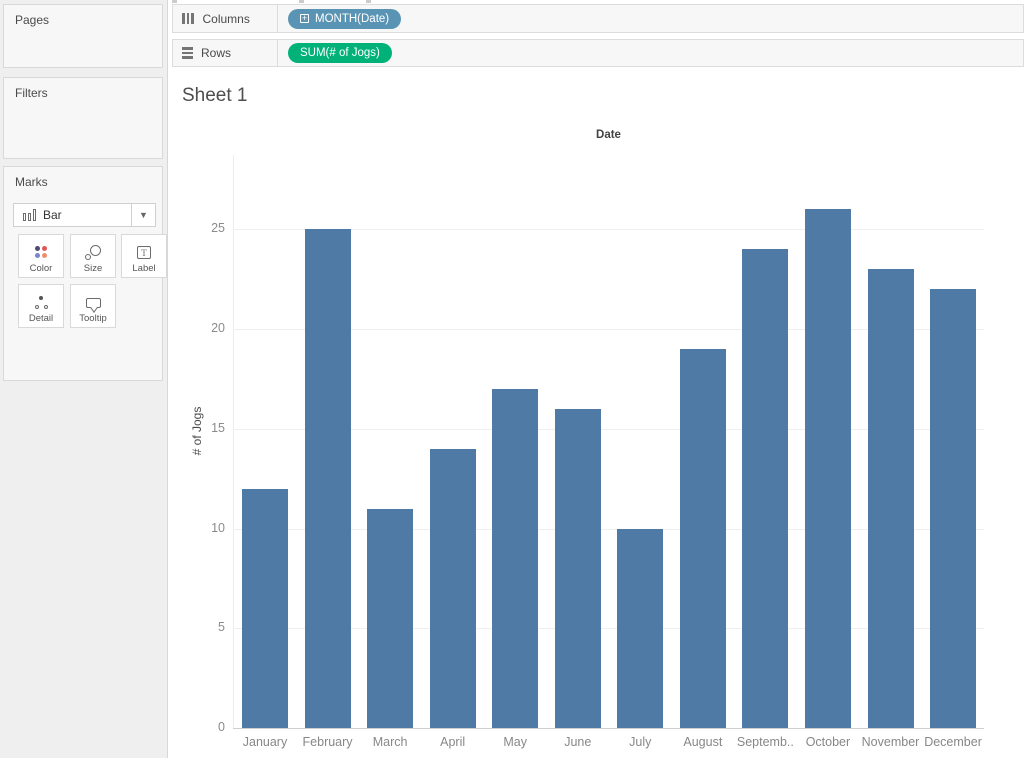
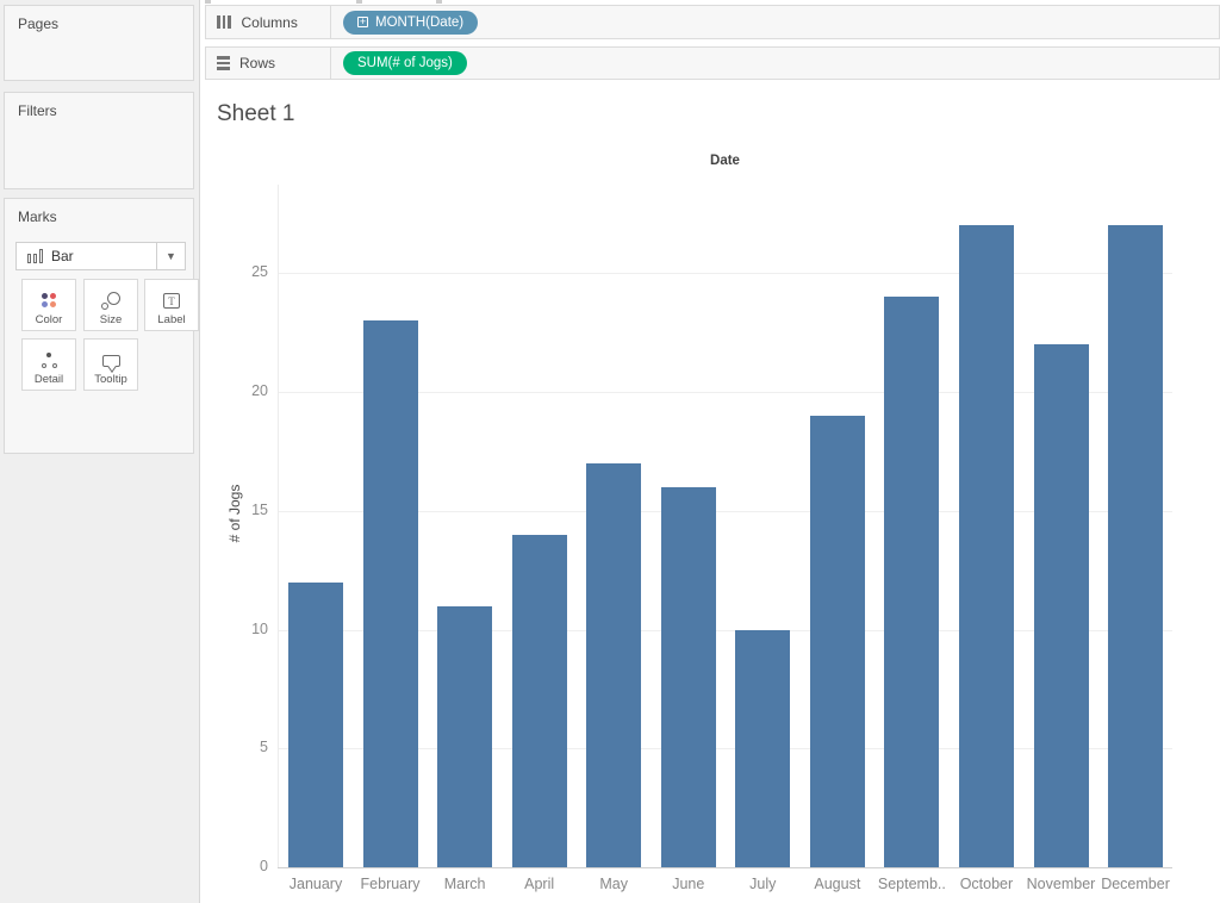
February: 25 -> 23
October: 26 -> 27
November: 23 -> 22
December: 22 -> 27
